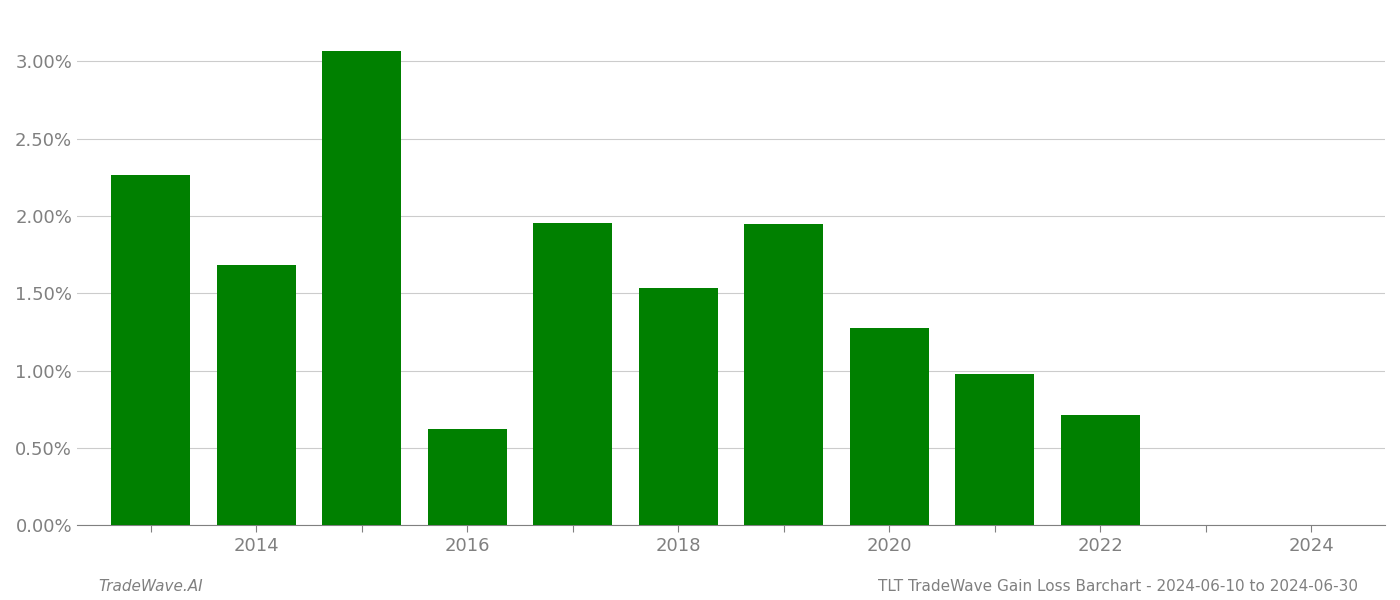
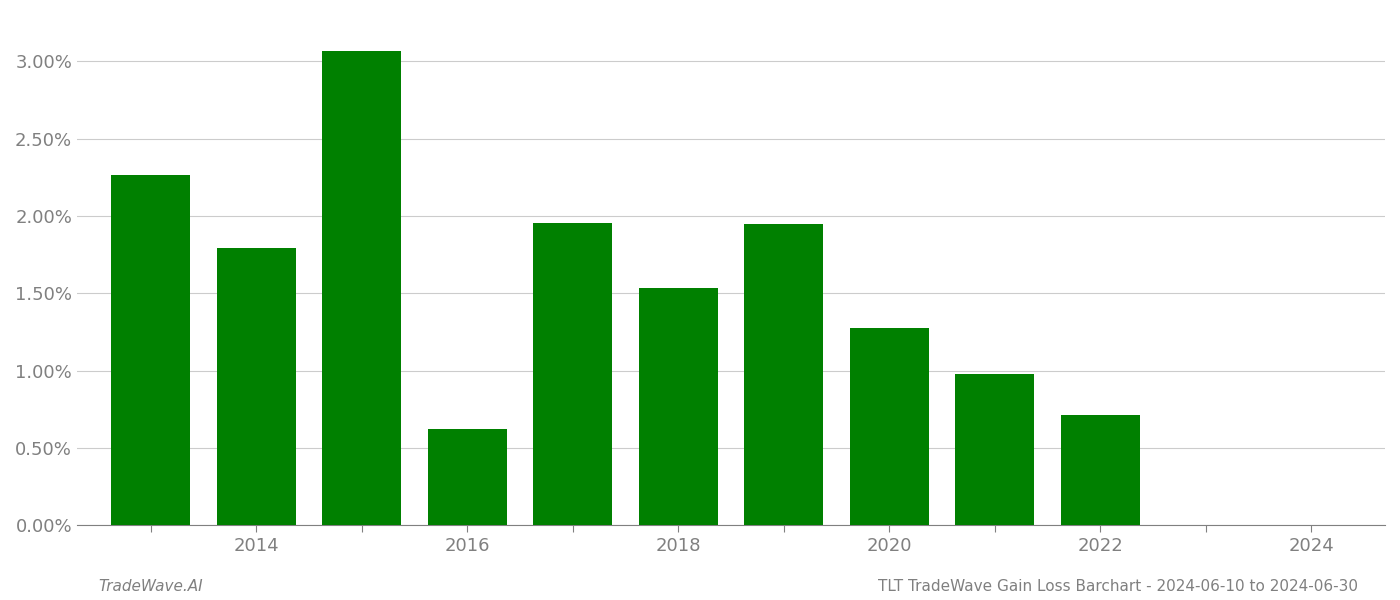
2014: 1.69% -> 1.79%
